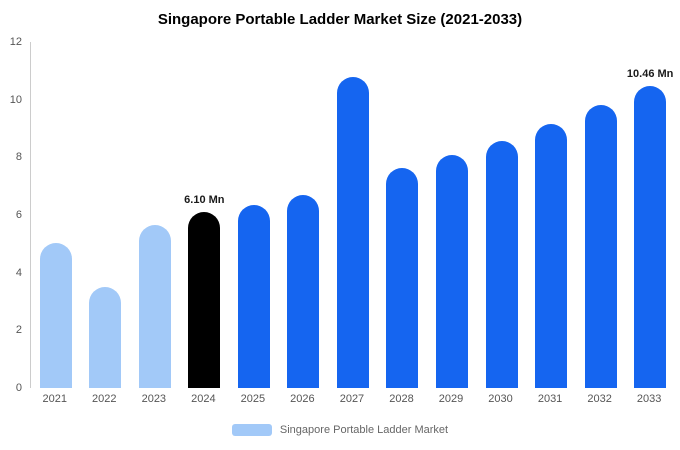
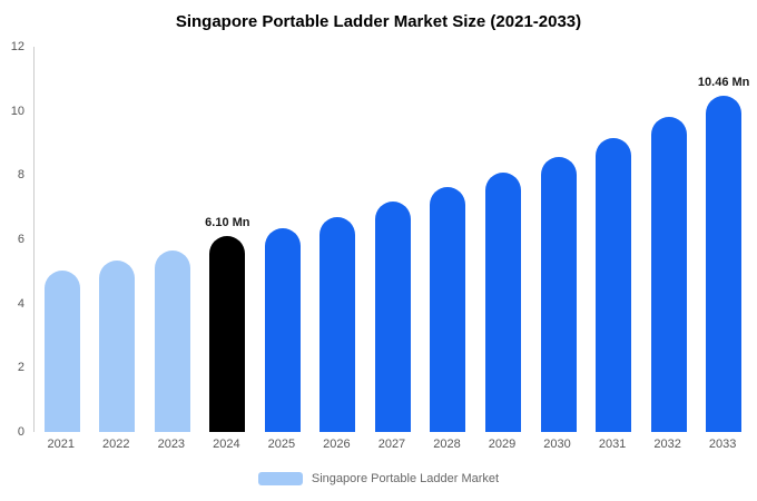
2022: 3.5 -> 5.3
2027: 10.8 -> 7.2
